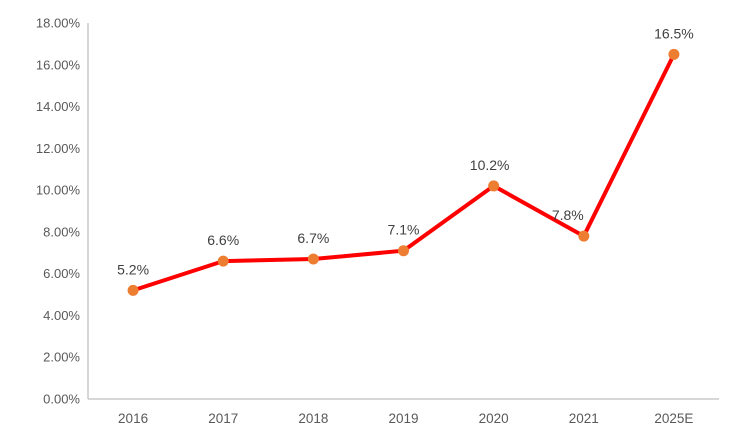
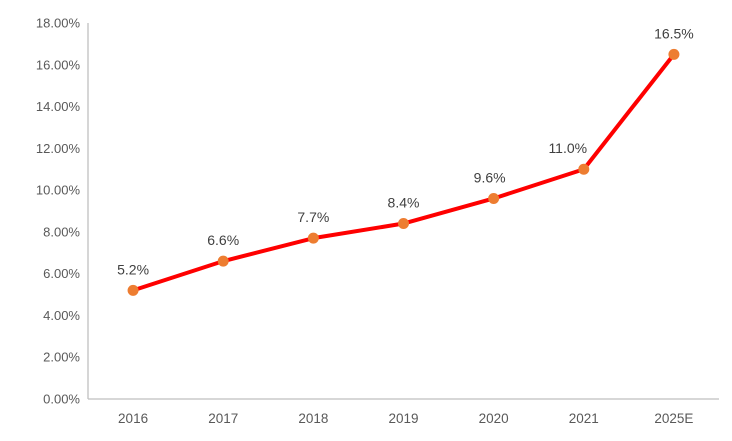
2018: 6.7% -> 7.7%
2019: 7.1% -> 8.4%
2020: 10.2% -> 9.6%
2021: 7.8% -> 11.0%
